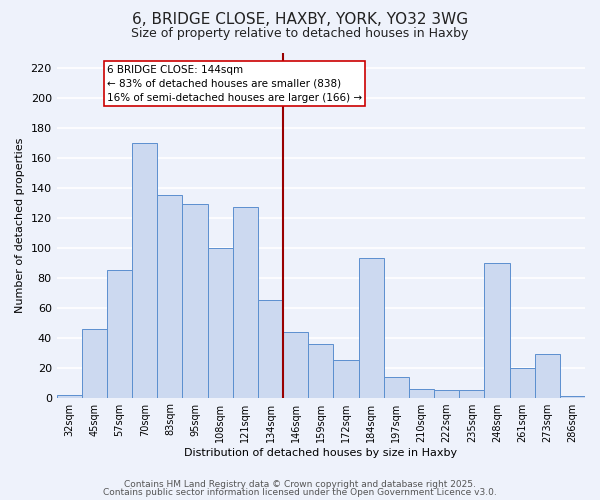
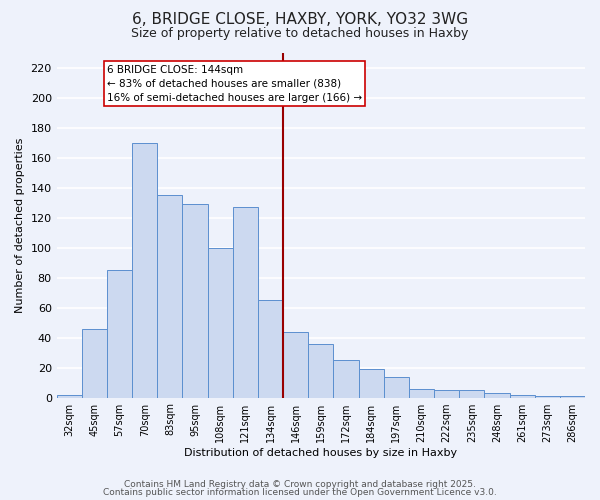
184sqm: 93 -> 19
248sqm: 90 -> 3
261sqm: 20 -> 2
273sqm: 29 -> 1
